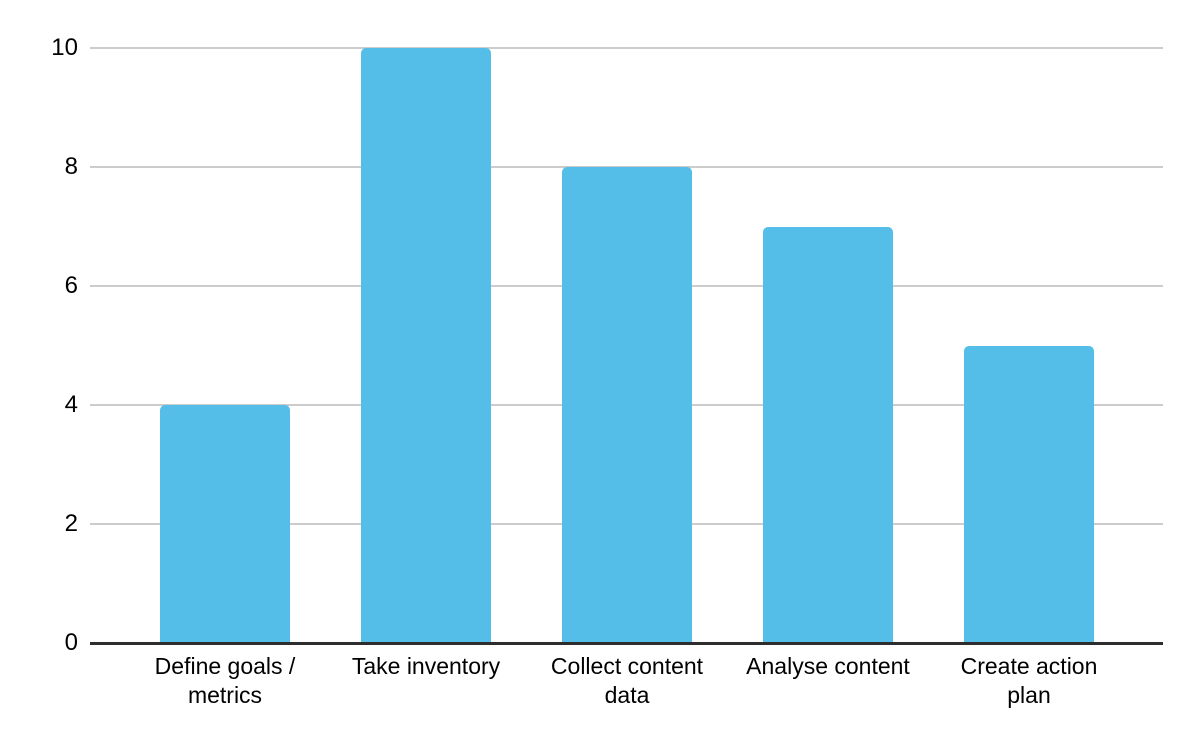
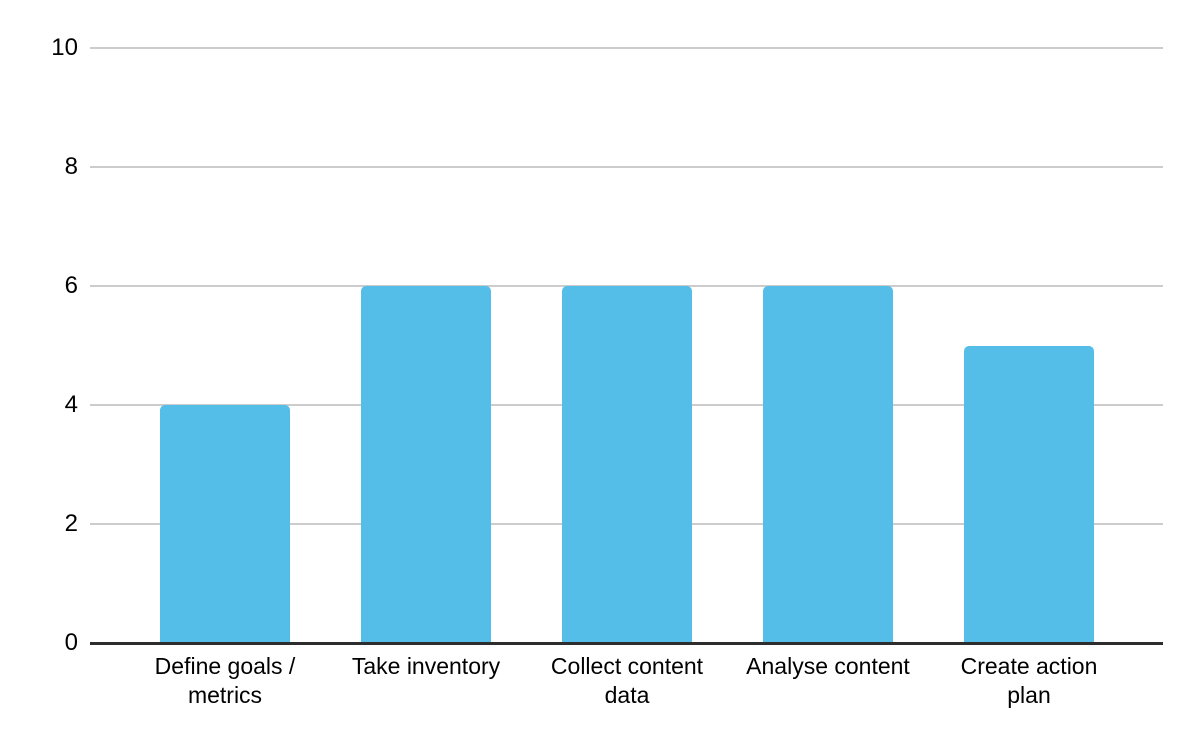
Take inventory: 10 -> 6
Collect content data: 8 -> 6
Analyse content: 7 -> 6
